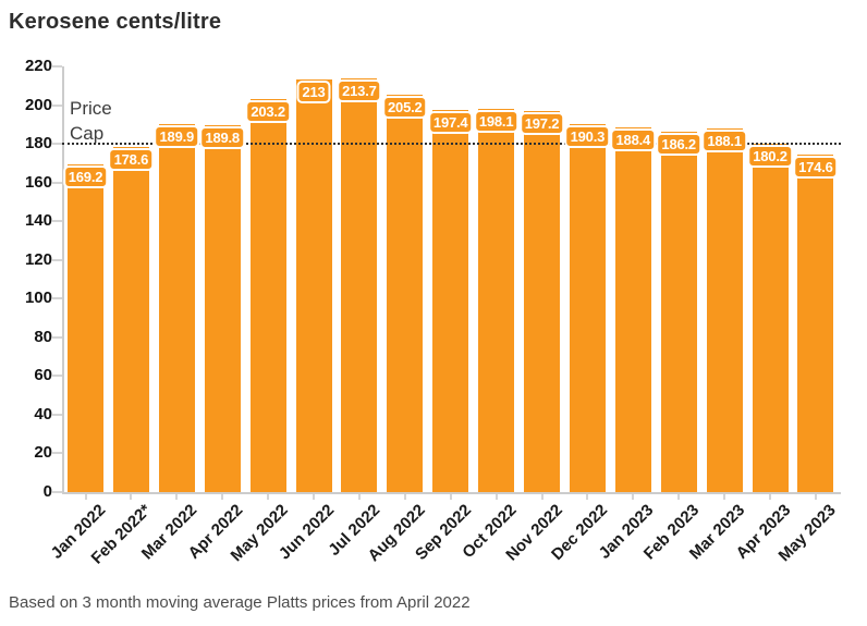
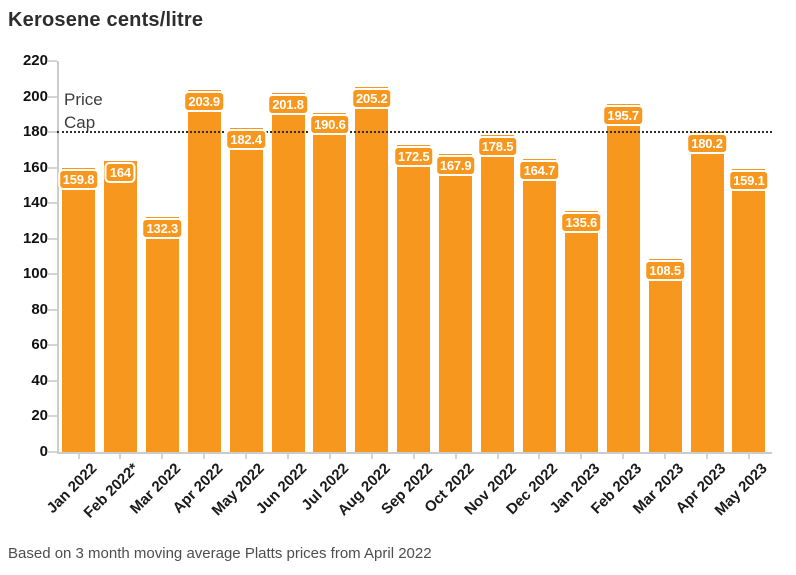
Jan 2022: 169.2 -> 159.8
Feb 2022*: 178.6 -> 164
Mar 2022: 189.9 -> 132.3
Apr 2022: 189.8 -> 203.9
May 2022: 203.2 -> 182.4
Jun 2022: 213 -> 201.8
Jul 2022: 213.7 -> 190.6
Sep 2022: 197.4 -> 172.5
Oct 2022: 198.1 -> 167.9
Nov 2022: 197.2 -> 178.5
Dec 2022: 190.3 -> 164.7
Jan 2023: 188.4 -> 135.6
Feb 2023: 186.2 -> 195.7
Mar 2023: 188.1 -> 108.5
May 2023: 174.6 -> 159.1
